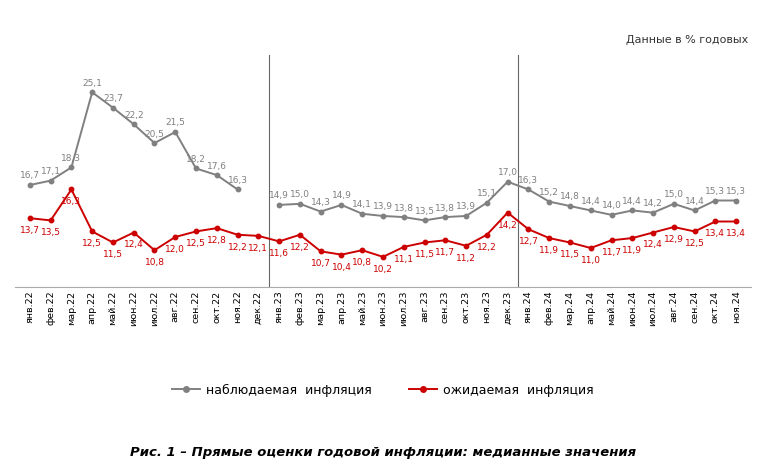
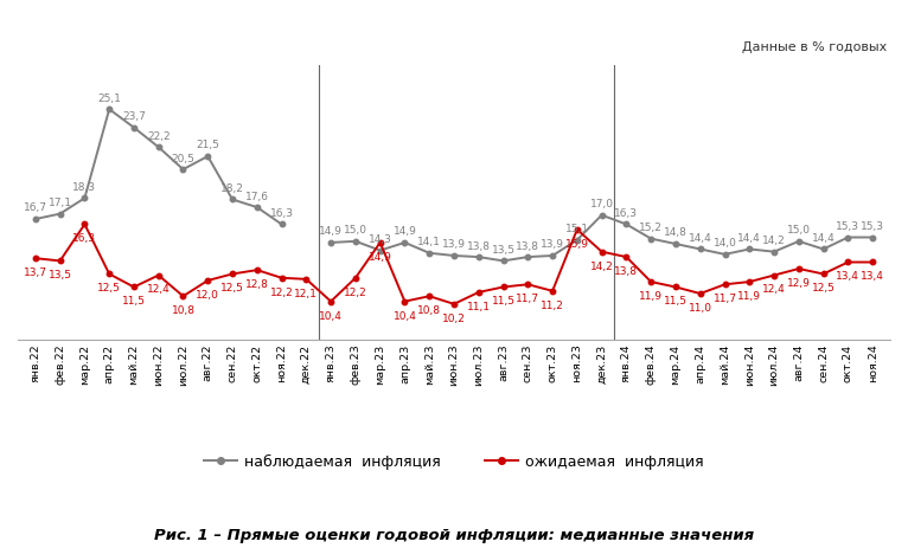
ожидаемая инфляция/янв.23: 11,6 -> 10,4
ожидаемая инфляция/мар.23: 10,7 -> 14,9
ожидаемая инфляция/ноя.23: 12,2 -> 15,9
ожидаемая инфляция/янв.24: 12,7 -> 13,8
